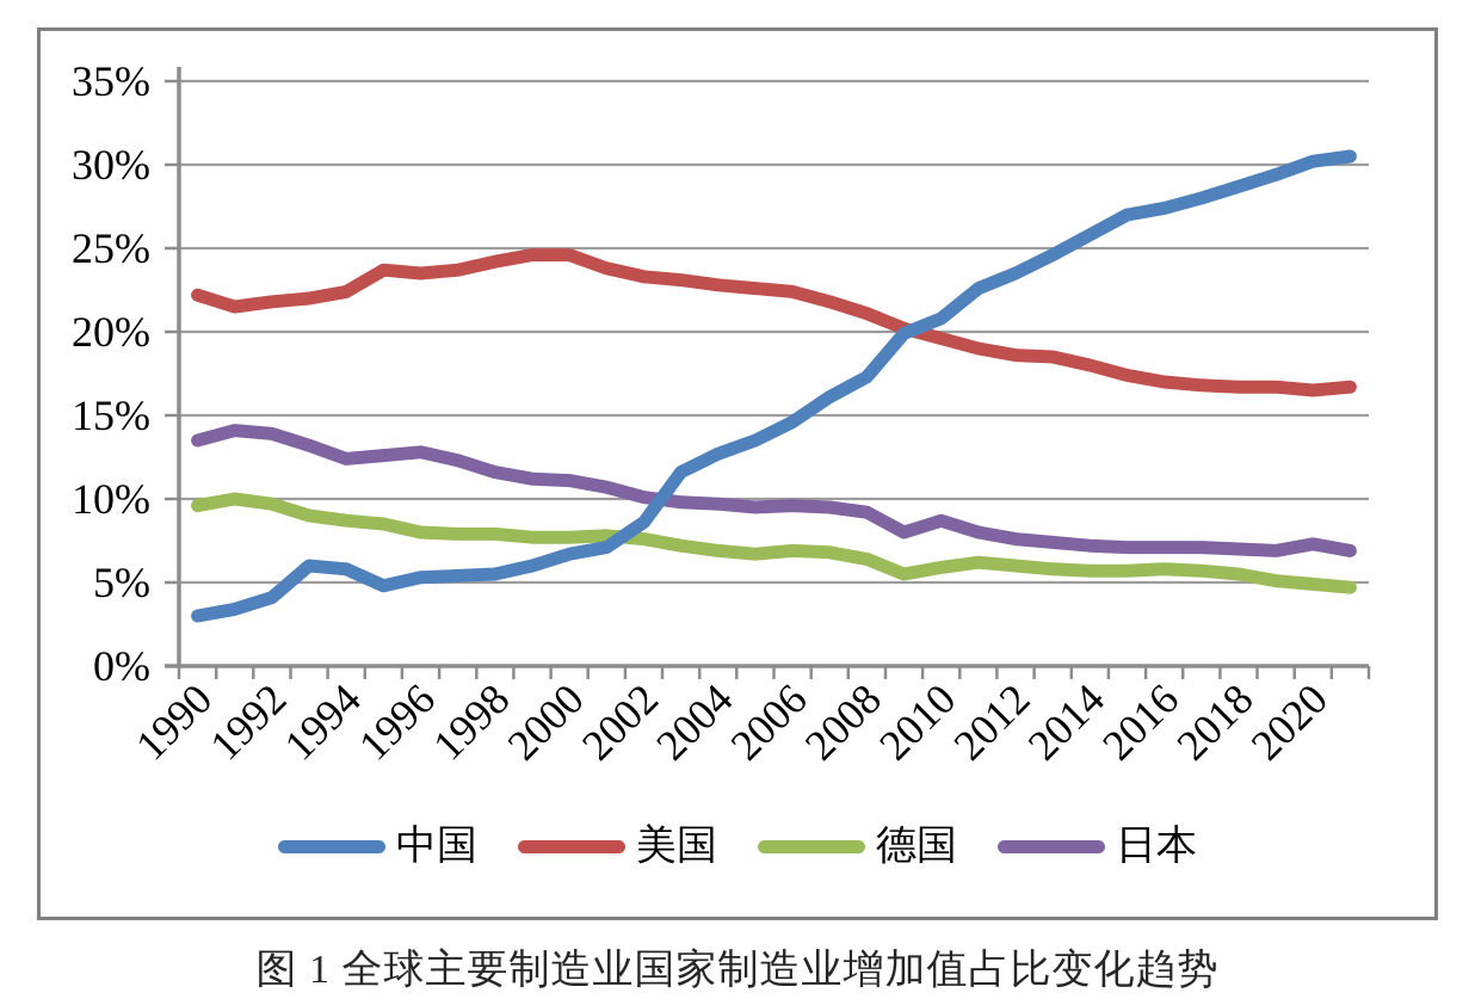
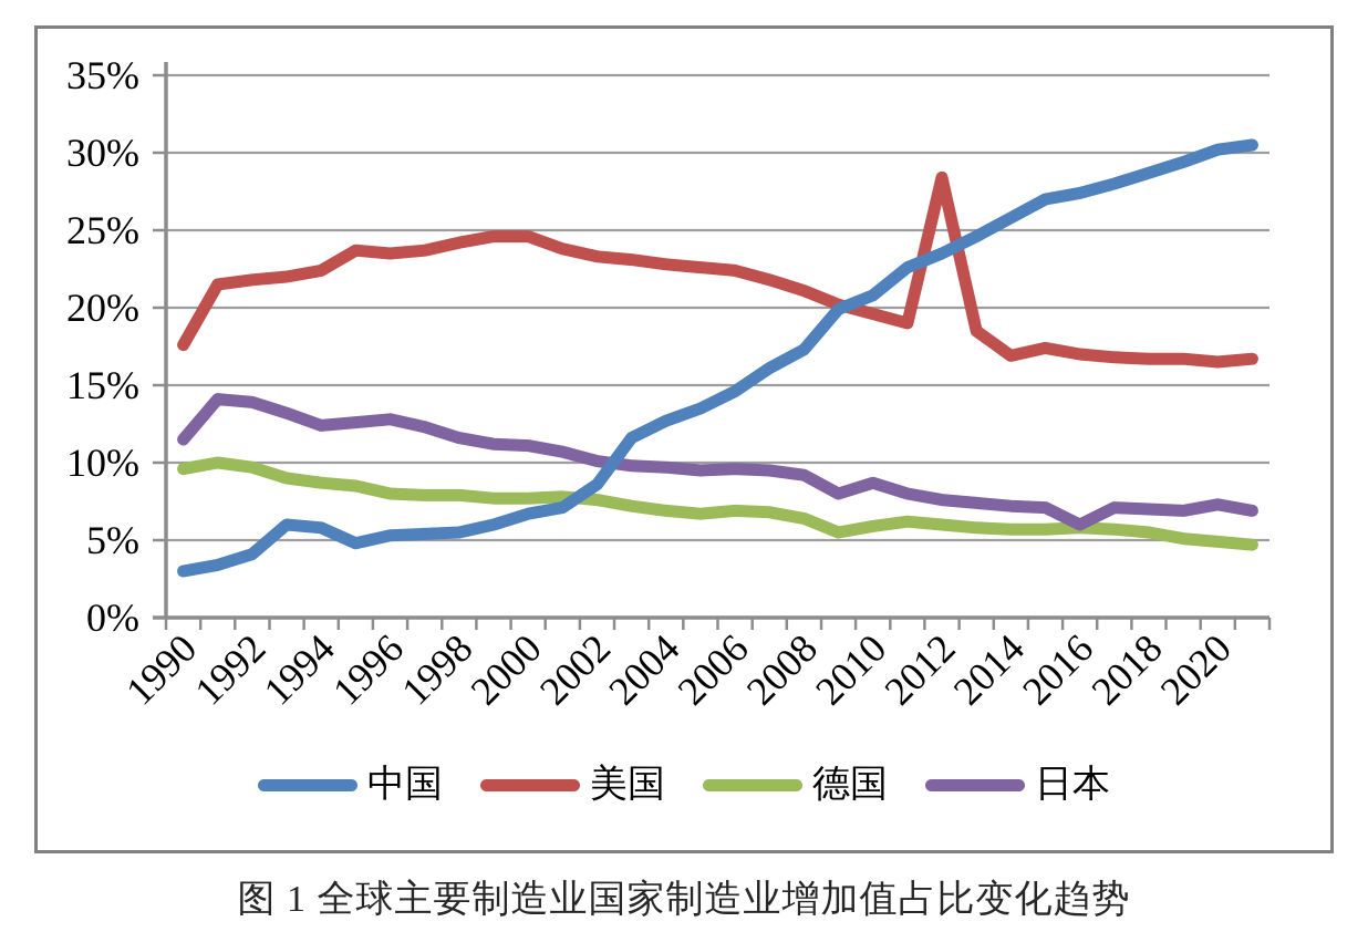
美国/1990: 22.2% -> 17.6%
日本/1990: 13.5% -> 11.5%
美国/2012: 18.6% -> 28.4%
美国/2014: 18.0% -> 16.9%
日本/2016: 7.1% -> 6.0%
